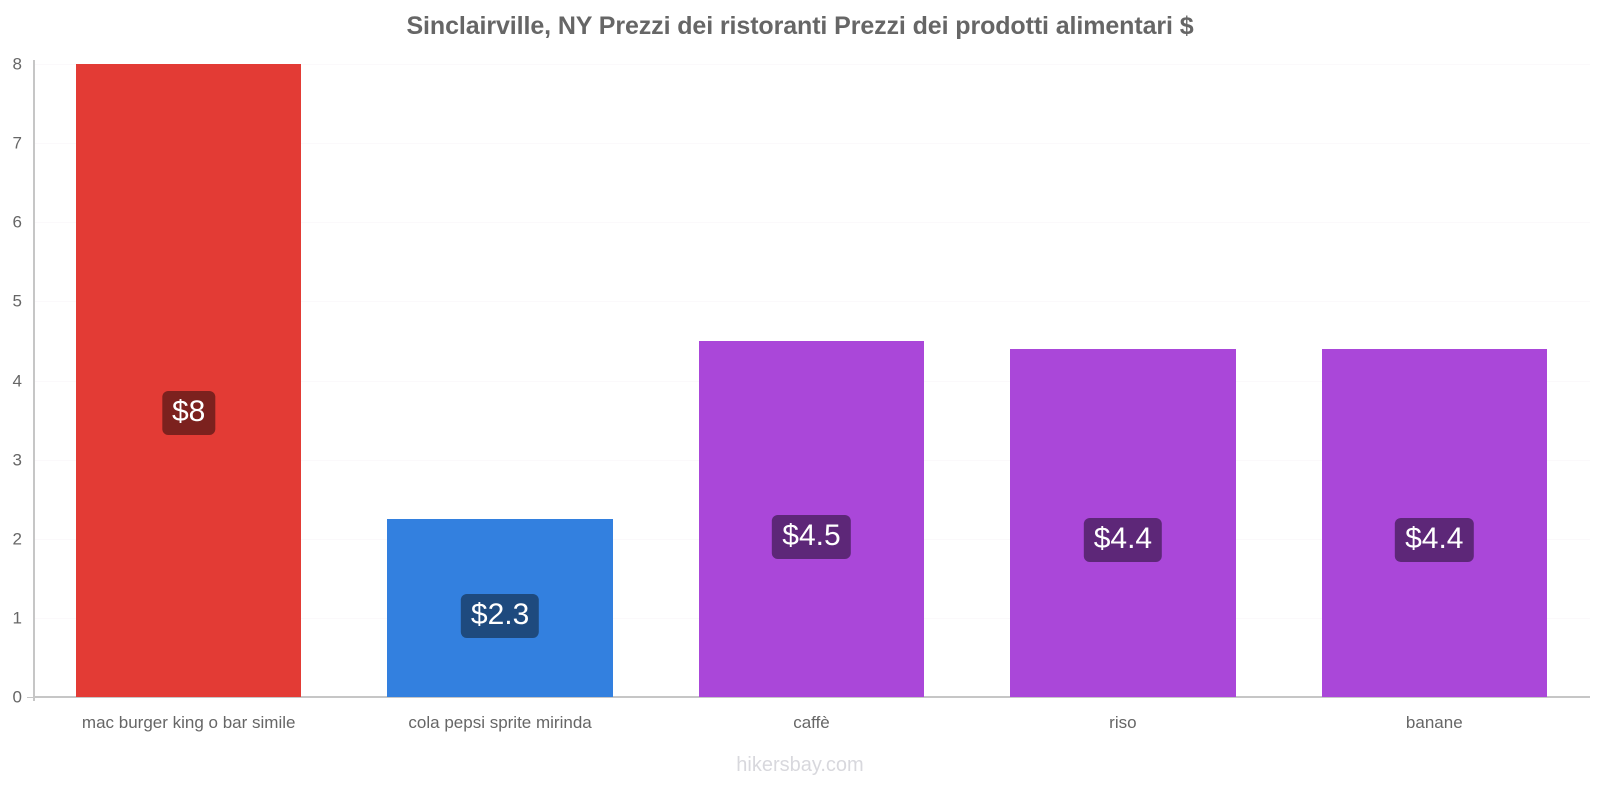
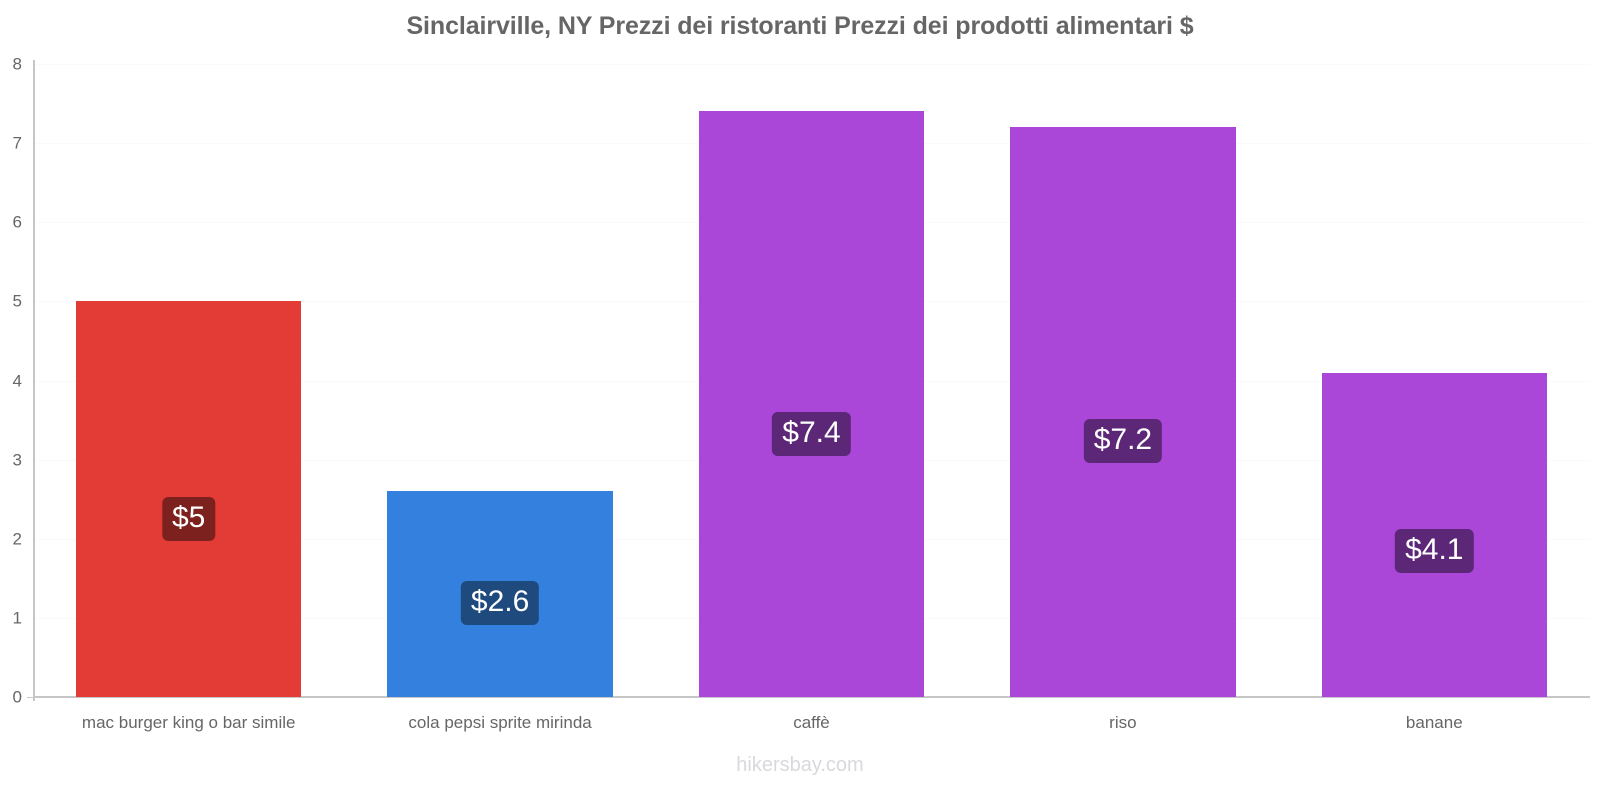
mac burger king o bar simile: $8 -> $5
cola pepsi sprite mirinda: $2.3 -> $2.6
caffè: $4.5 -> $7.4
riso: $4.4 -> $7.2
banane: $4.4 -> $4.1
